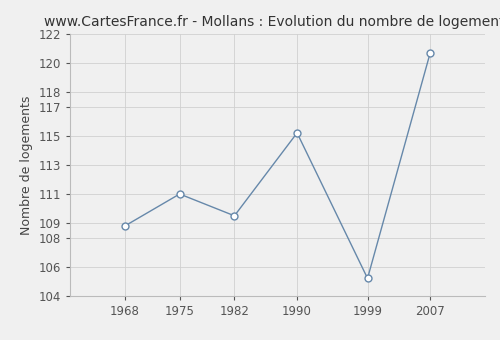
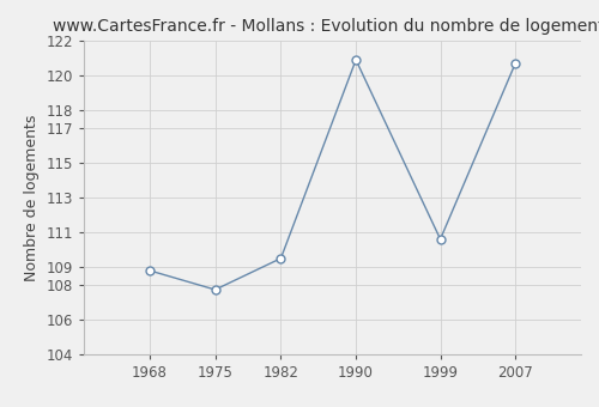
1975: 111.0 -> 107.7
1990: 115.2 -> 120.9
1999: 105.2 -> 110.6
